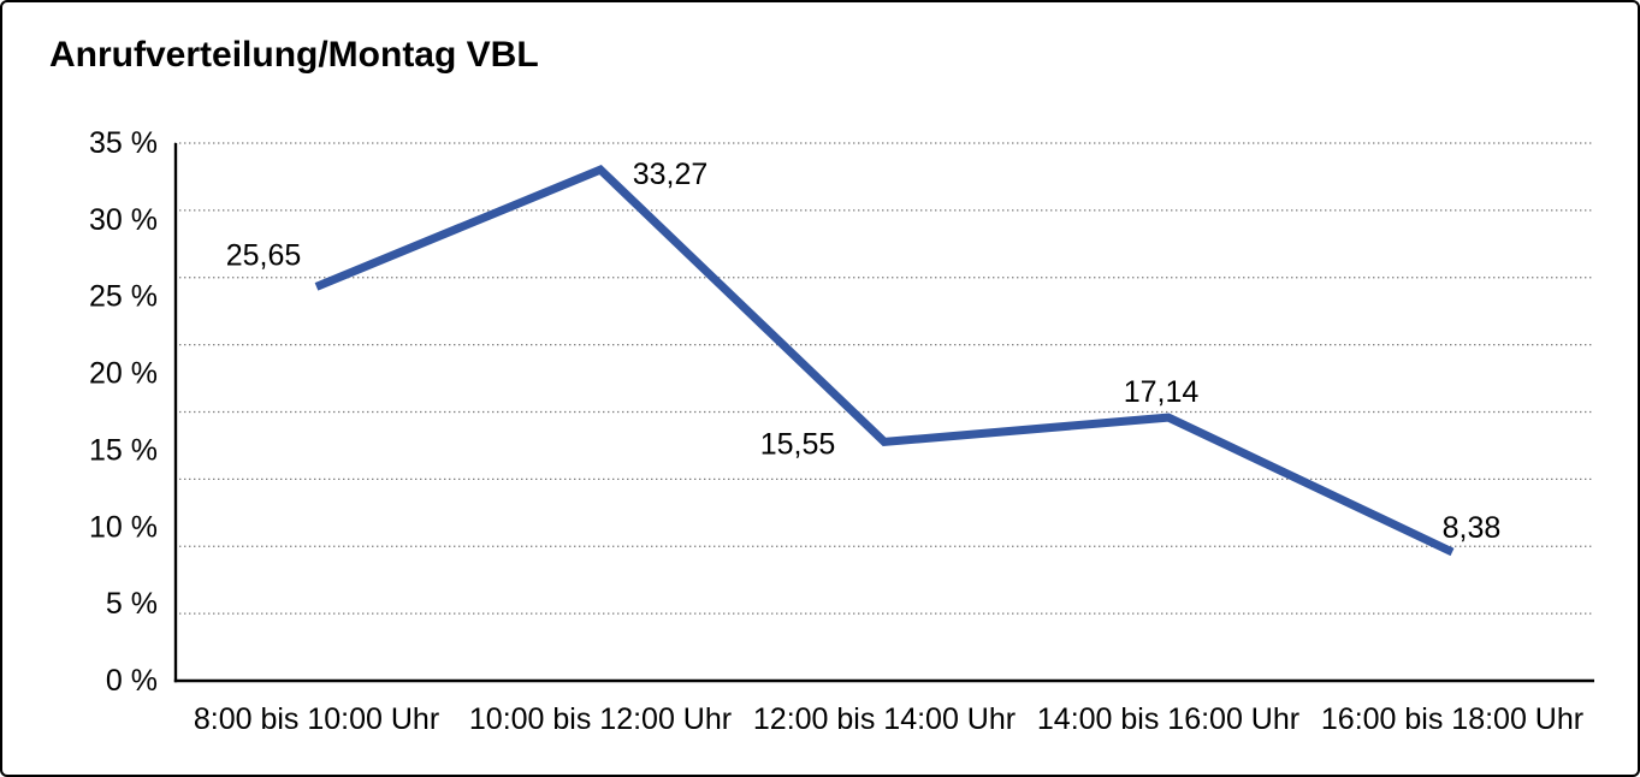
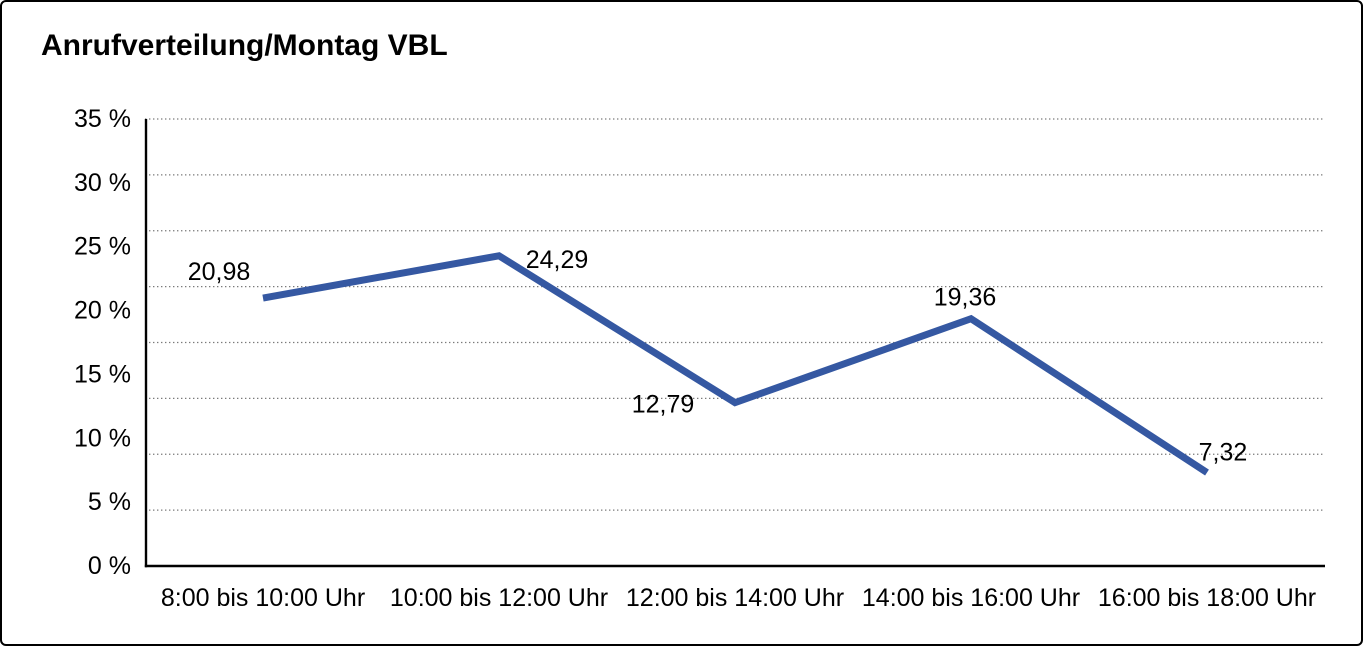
8:00 bis 10:00 Uhr: 25,65 -> 20,98
10:00 bis 12:00 Uhr: 33,27 -> 24,29
12:00 bis 14:00 Uhr: 15,55 -> 12,79
14:00 bis 16:00 Uhr: 17,14 -> 19,36
16:00 bis 18:00 Uhr: 8,38 -> 7,32
